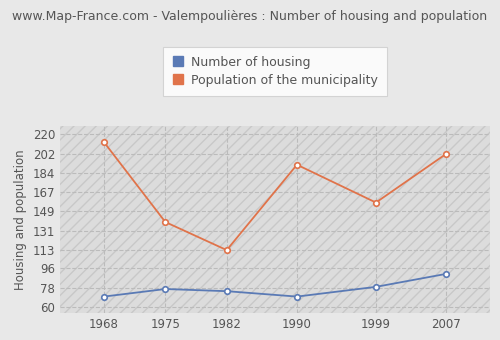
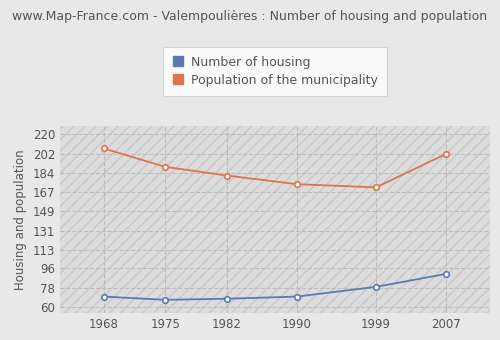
Population of the municipality/1968: 213 -> 207
Number of housing/1975: 77 -> 67
Population of the municipality/1975: 139 -> 190
Number of housing/1982: 75 -> 68
Population of the municipality/1982: 113 -> 182
Population of the municipality/1990: 192 -> 174
Population of the municipality/1999: 157 -> 171
